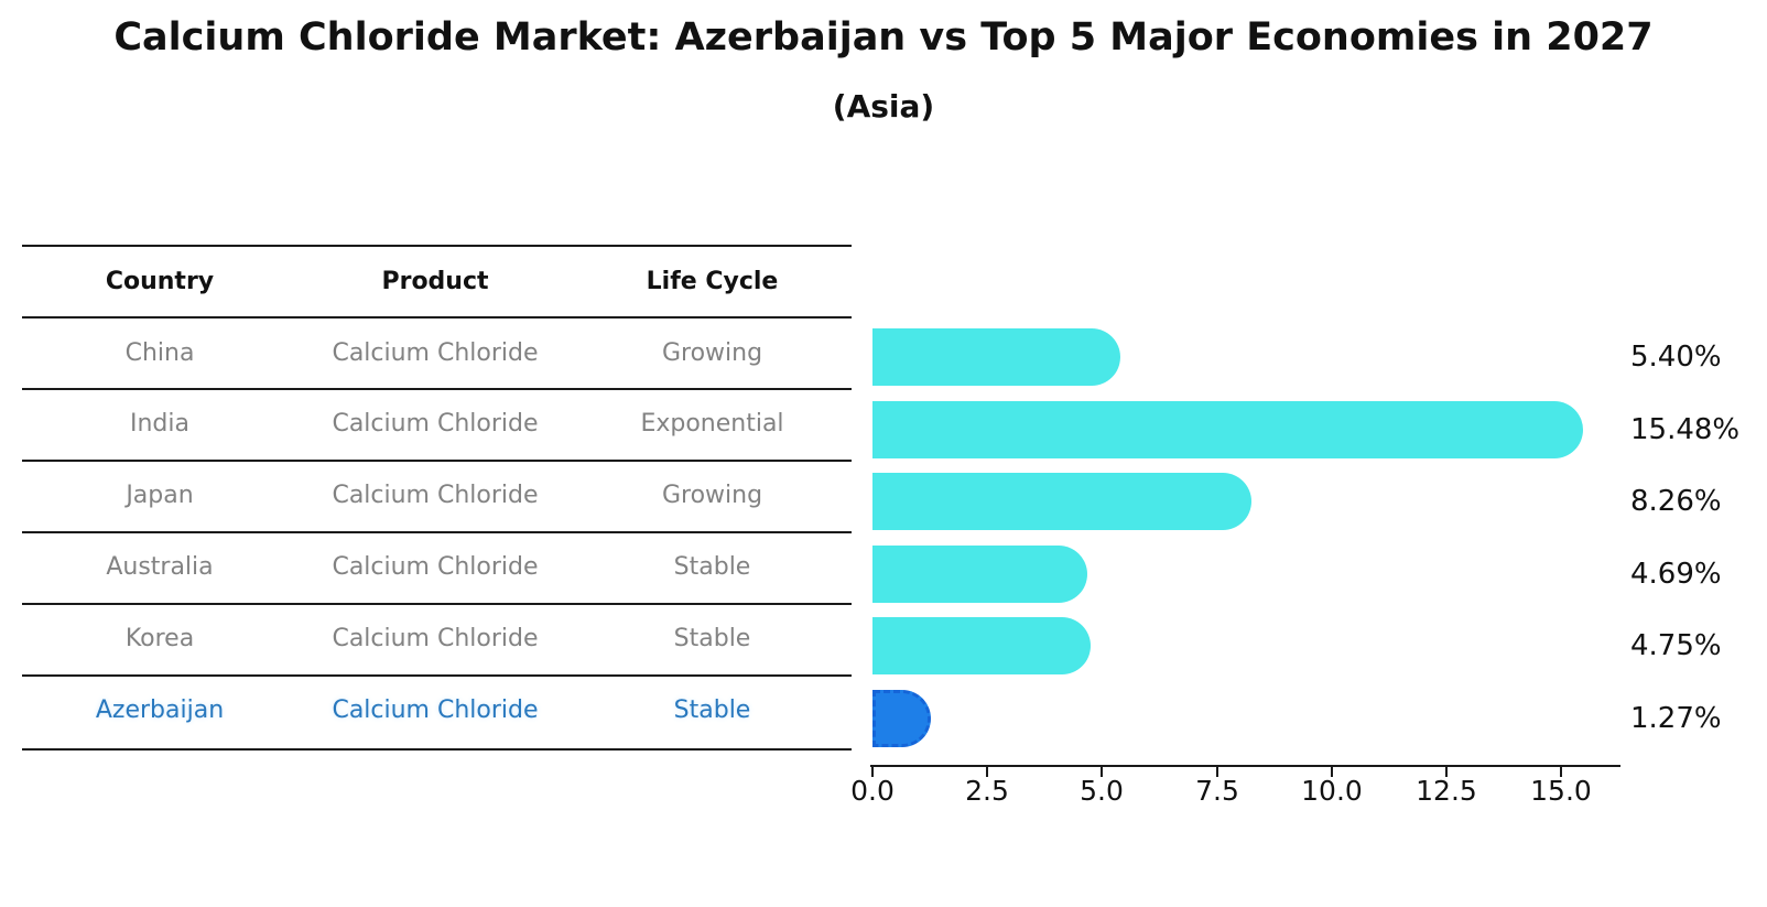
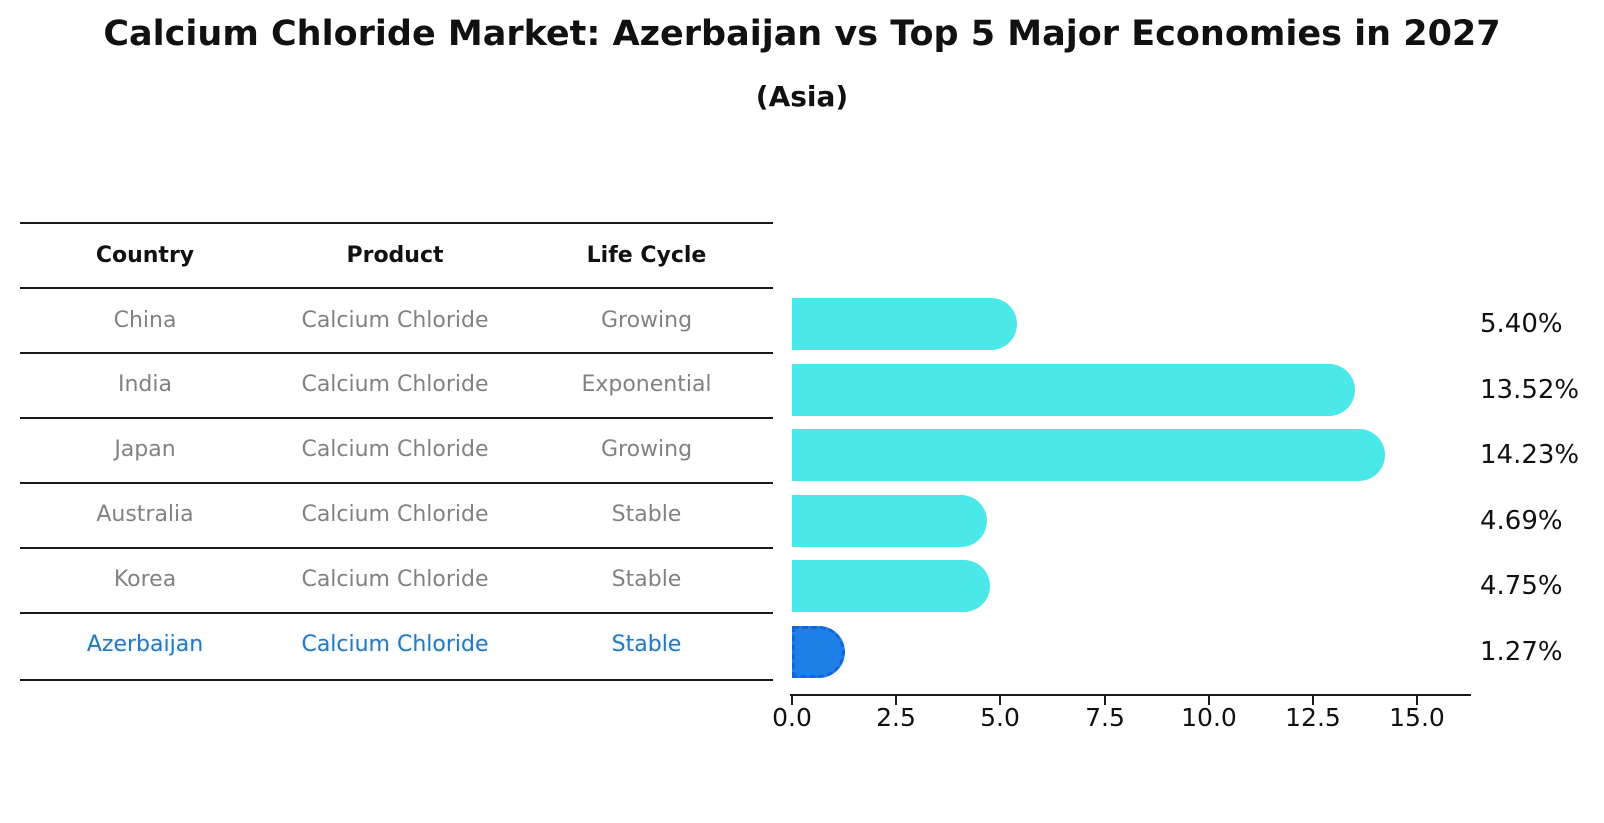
India: 15.48% -> 13.52%
Japan: 8.26% -> 14.23%
